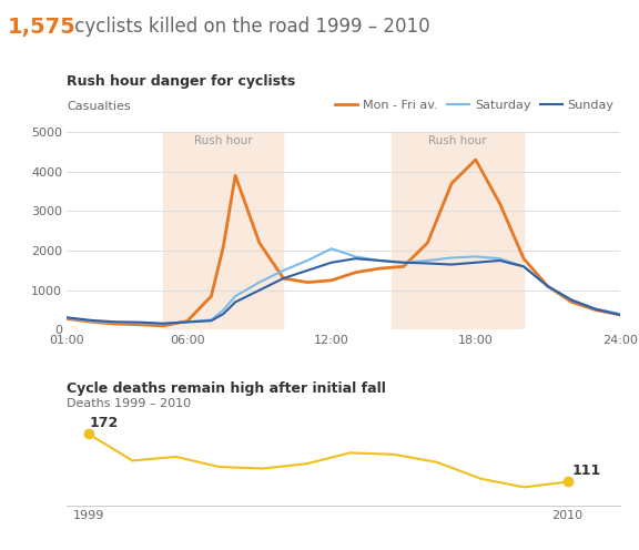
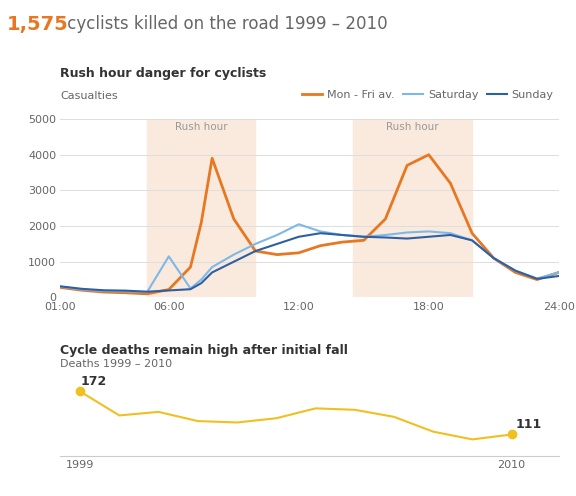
Saturday/06:00: 200 -> 1150
Mon - Fri av./18:00: 4300 -> 4000
Mon - Fri av./24:00: 380 -> 700
Saturday/24:00: 400 -> 700
Sunday/24:00: 380 -> 600
